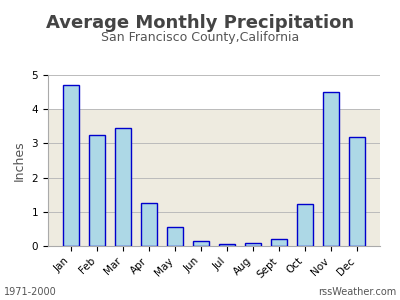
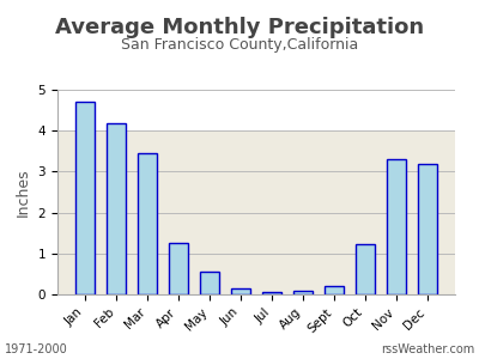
Feb: 3.25 -> 4.18
Nov: 4.50 -> 3.31
